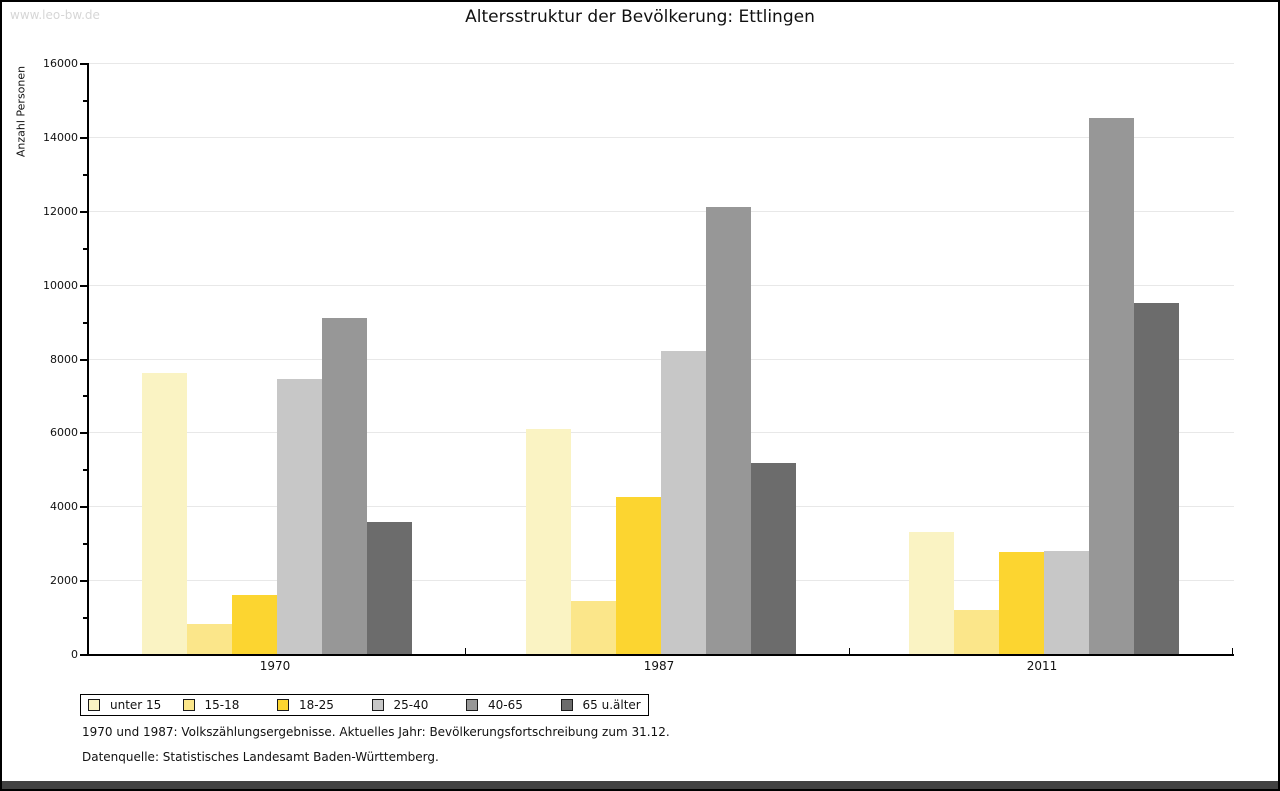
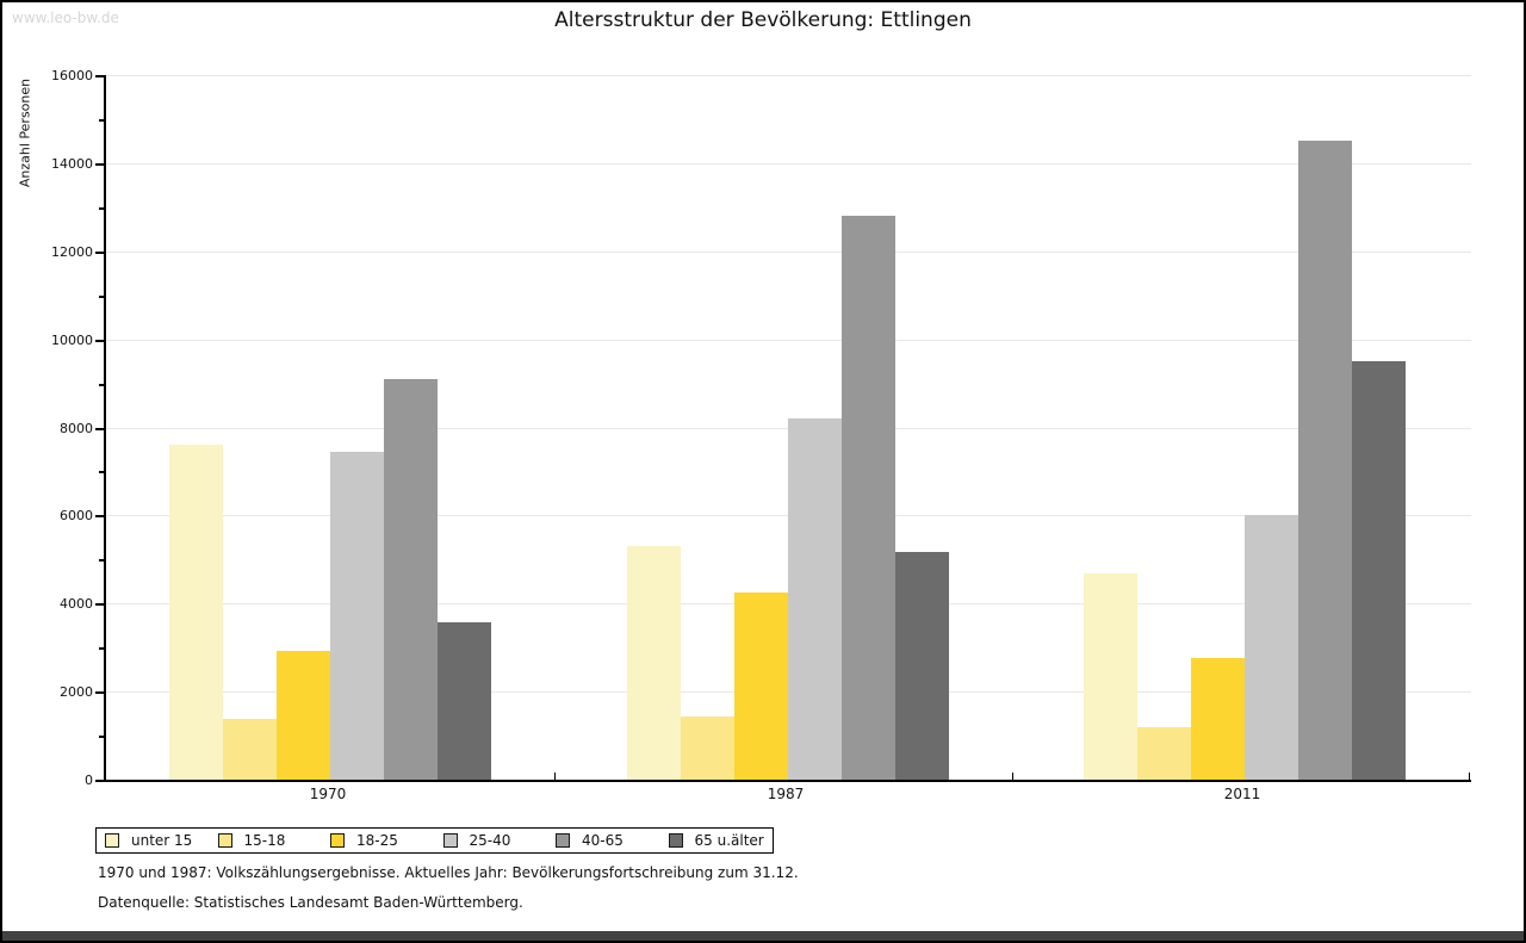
15-18/1970: 800 -> 1400
18-25/1970: 1600 -> 2900
unter 15/1987: 6100 -> 5300
40-65/1987: 12100 -> 12800
unter 15/2011: 3300 -> 4700
25-40/2011: 2800 -> 6000
